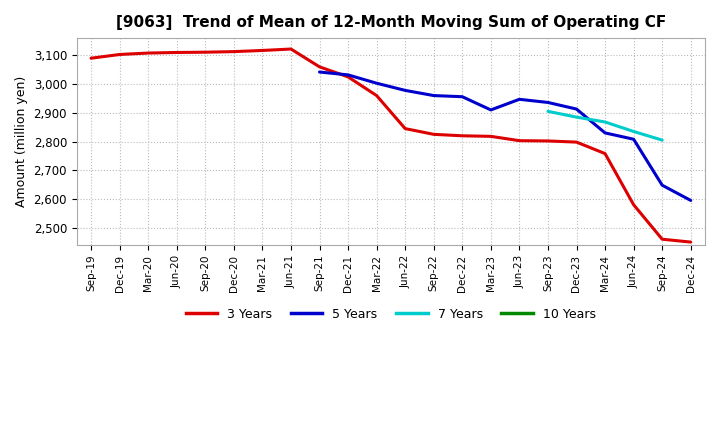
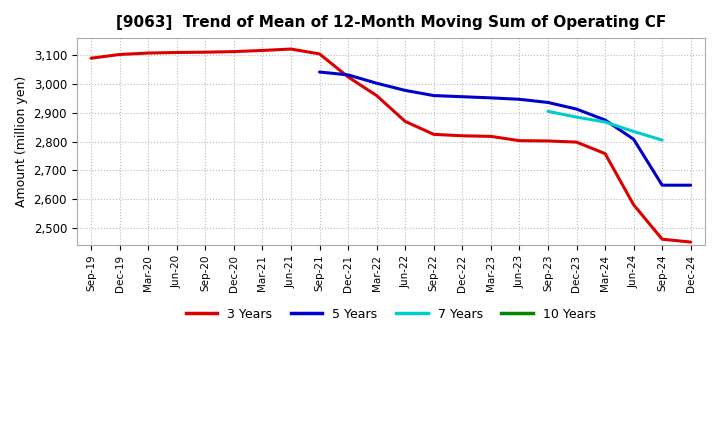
3 Years/Sep-21: 3,060 -> 3,105
3 Years/Jun-22: 2,845 -> 2,870
5 Years/Mar-23: 2,910 -> 2,952
5 Years/Mar-24: 2,830 -> 2,875
5 Years/Dec-24: 2,595 -> 2,648
